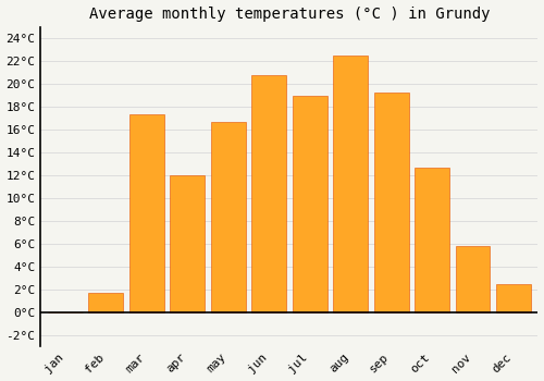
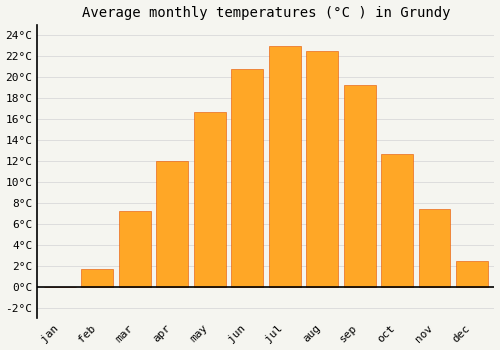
mar: 17.4°C -> 7.2°C
jul: 19.0°C -> 23.0°C
nov: 5.8°C -> 7.4°C
